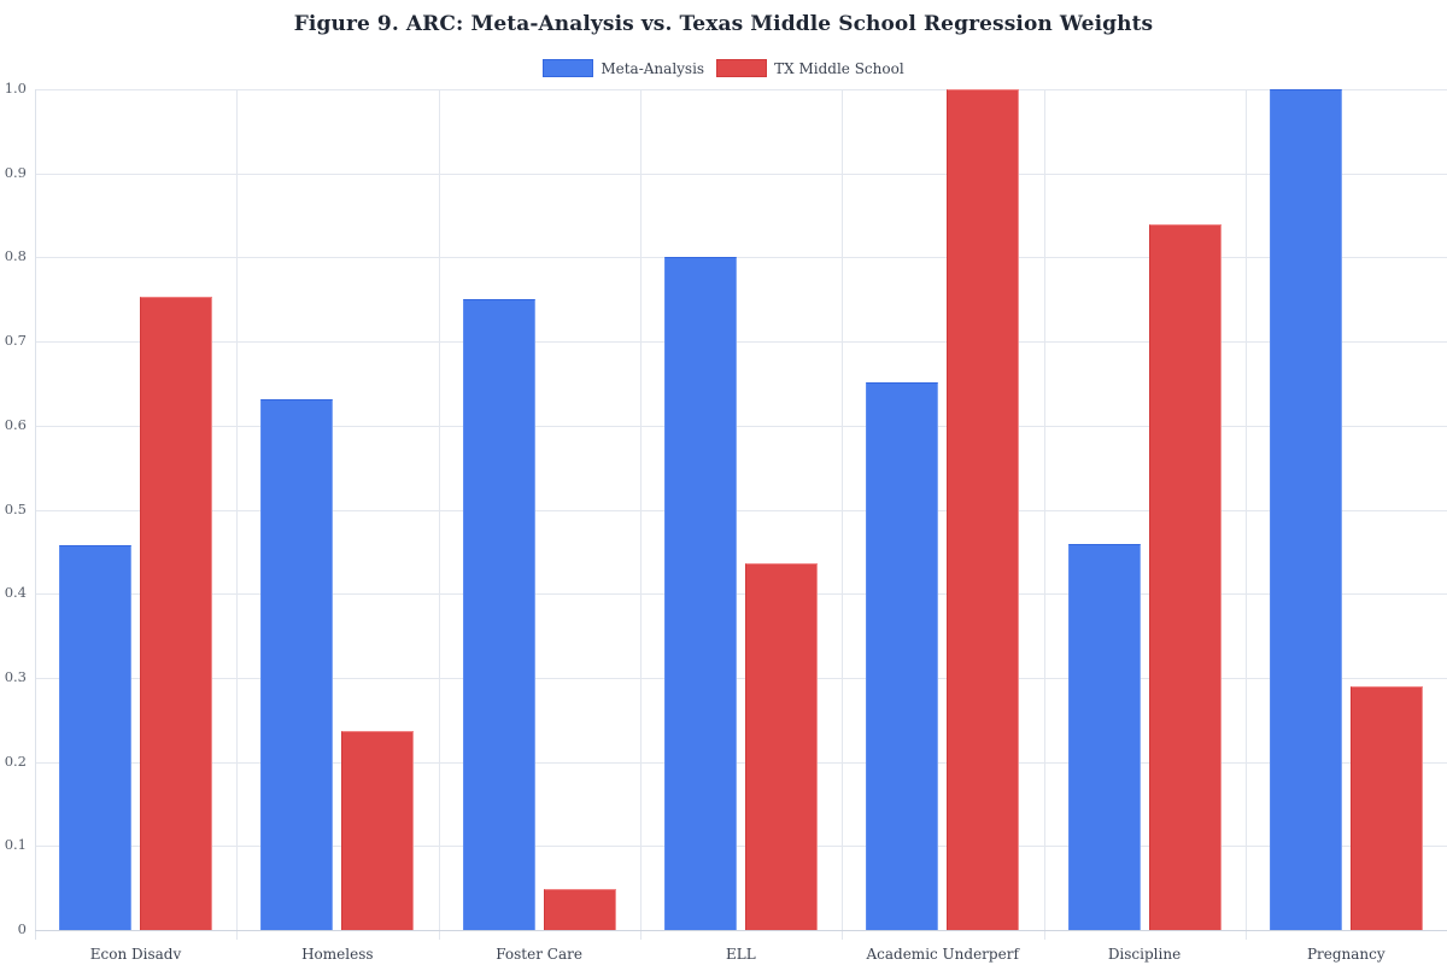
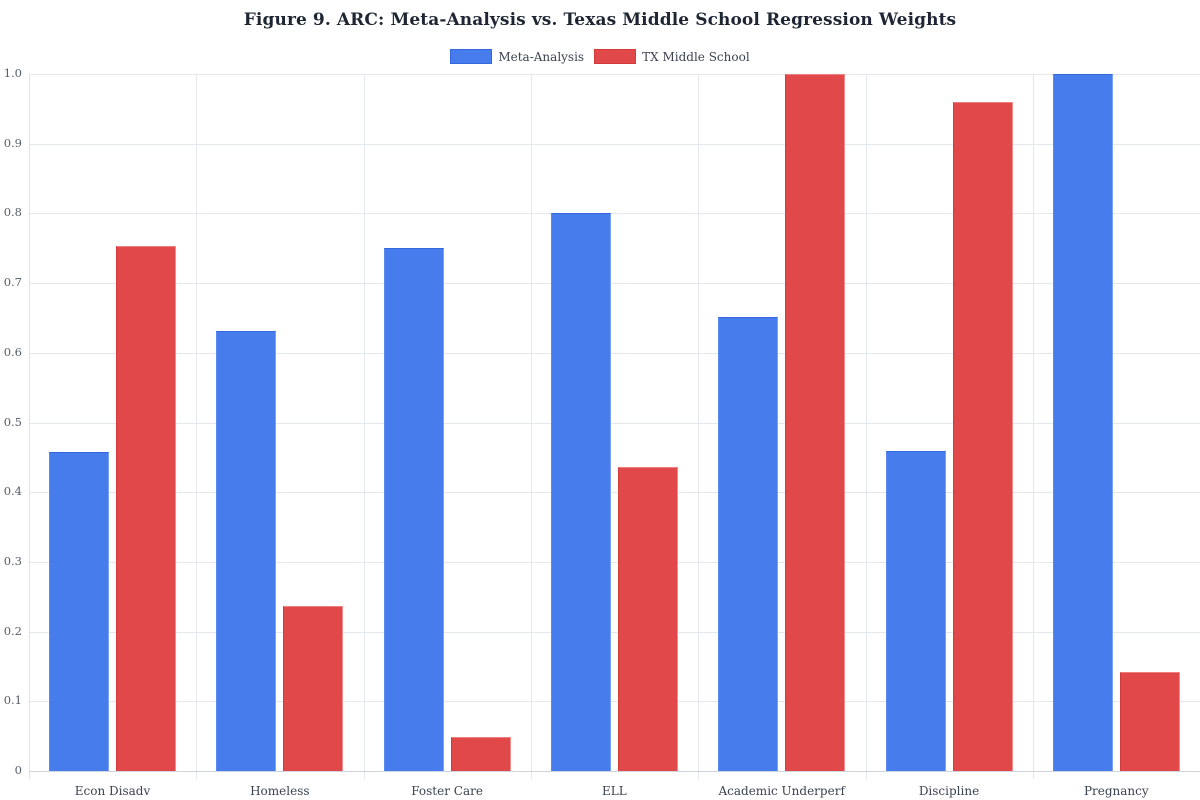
TX Middle School/Discipline: 0.84 -> 0.96
TX Middle School/Pregnancy: 0.29 -> 0.14
